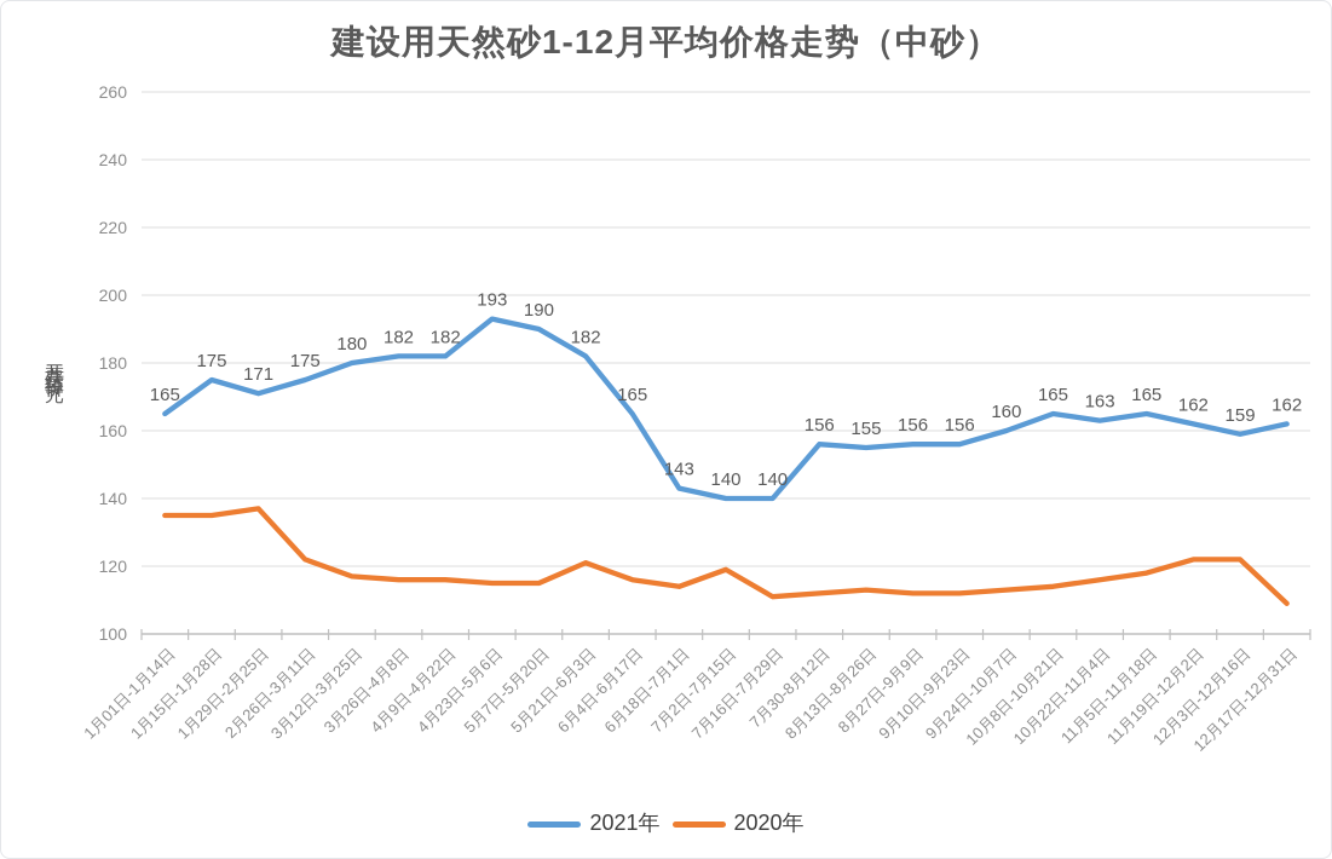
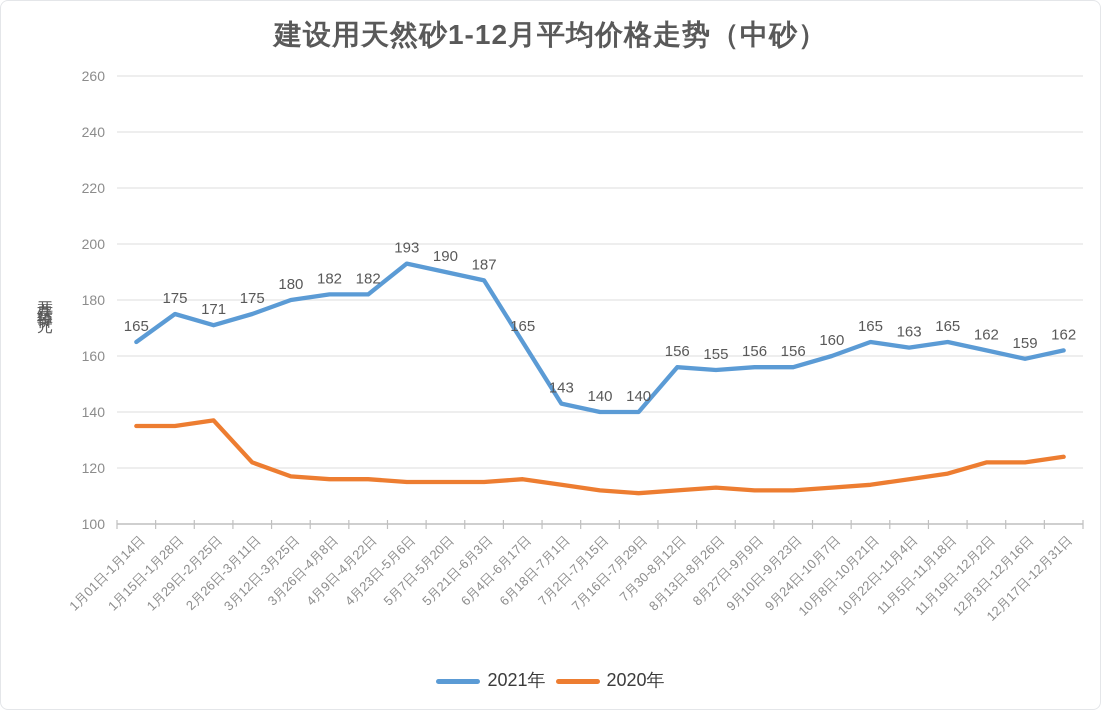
2021年/5月21日-6月3日: 182 -> 187
2020年/5月21日-6月3日: 121 -> 115
2020年/7月2日-7月15日: 119 -> 112
2020年/12月17日-12月31日: 109 -> 124
